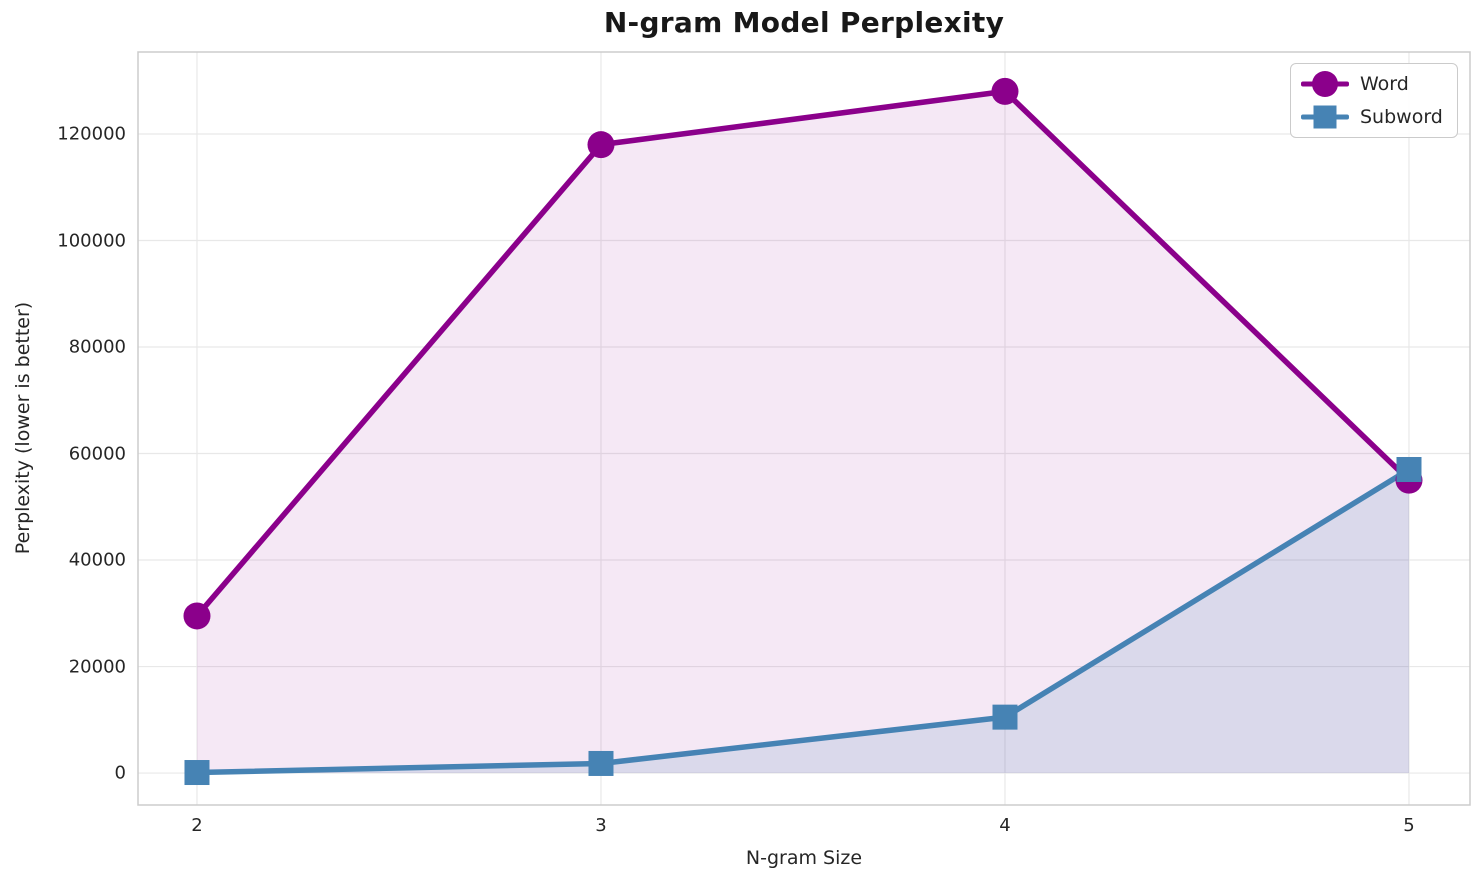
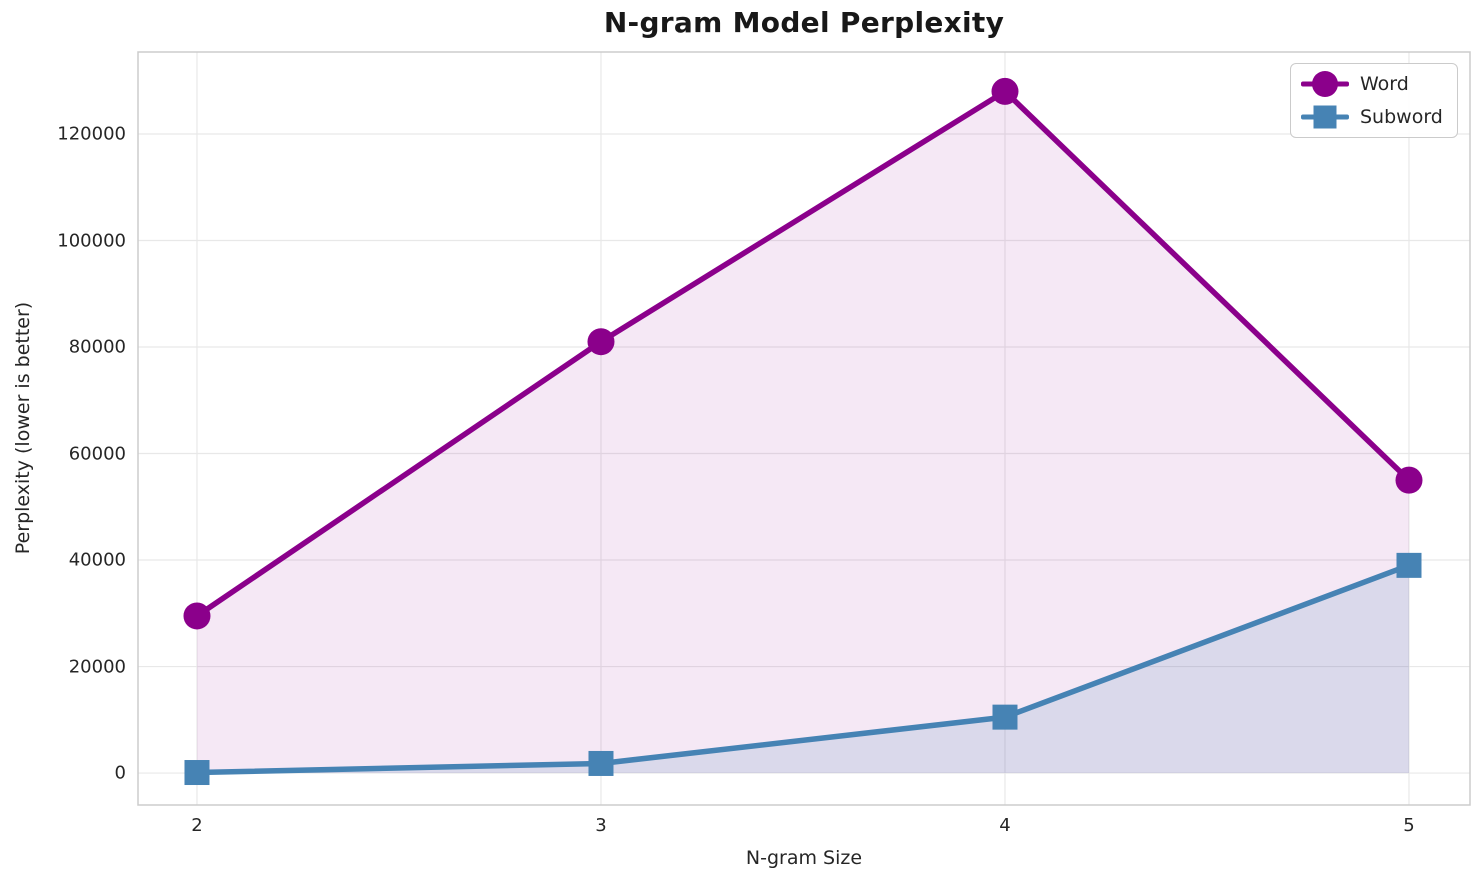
Word/3: 118000 -> 81000
Subword/5: 57000 -> 39000
